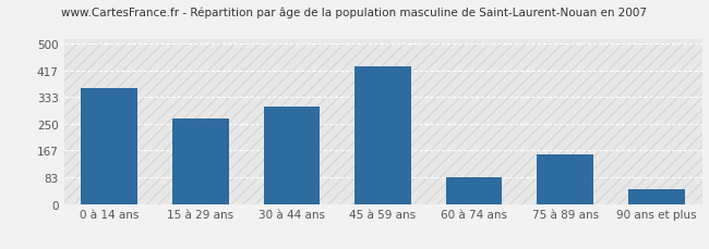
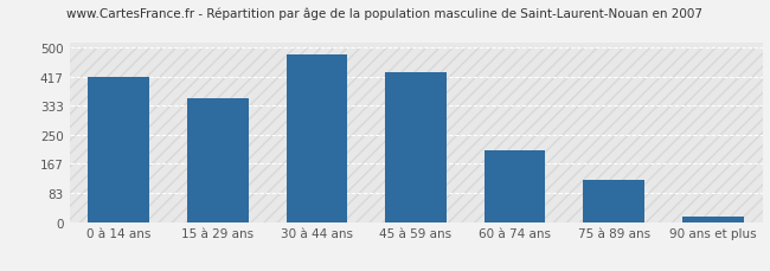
0 à 14 ans: 360 -> 417
15 à 29 ans: 265 -> 355
30 à 44 ans: 305 -> 480
60 à 74 ans: 85 -> 207
75 à 89 ans: 155 -> 122
90 ans et plus: 45 -> 15
